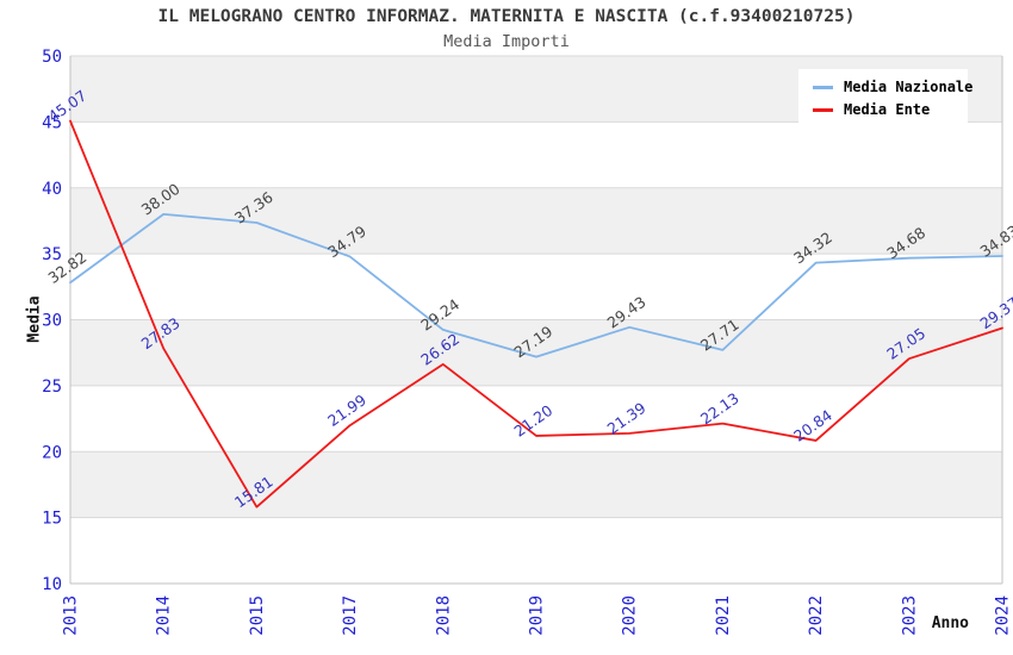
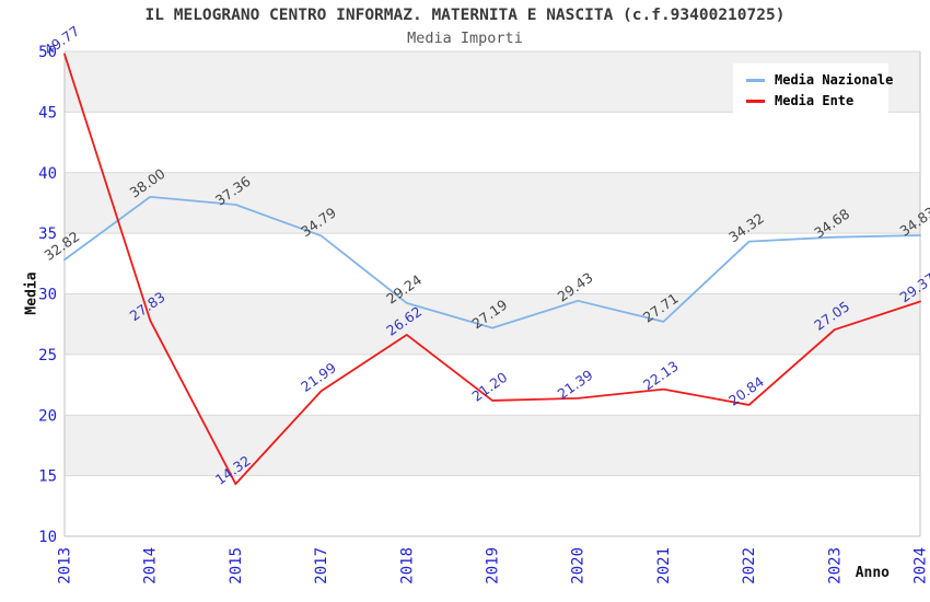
Media Ente/2013: 45.07 -> 49.77
Media Ente/2015: 15.81 -> 14.32
